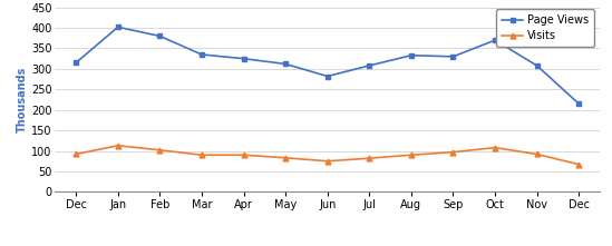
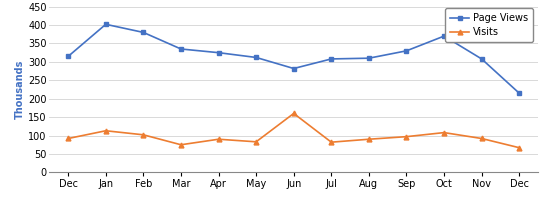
Visits/Mar: 90 -> 75
Visits/Jun: 75 -> 160
Page Views/Aug: 333 -> 310
